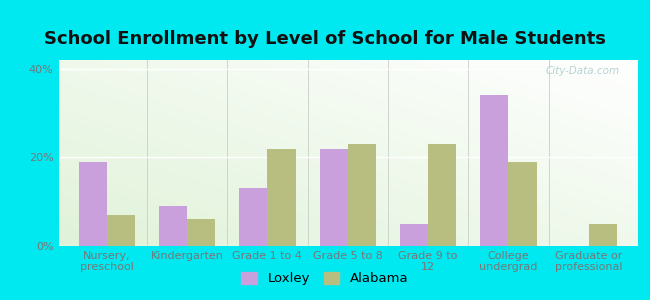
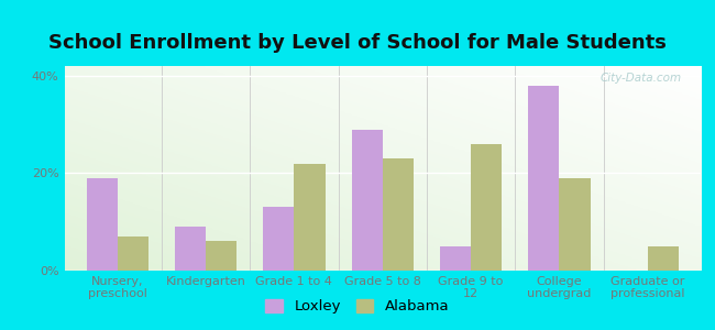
Loxley/Grade 5 to 8: 22% -> 29%
Alabama/Grade 9 to 12: 23% -> 26%
Loxley/College undergrad: 34% -> 38%
